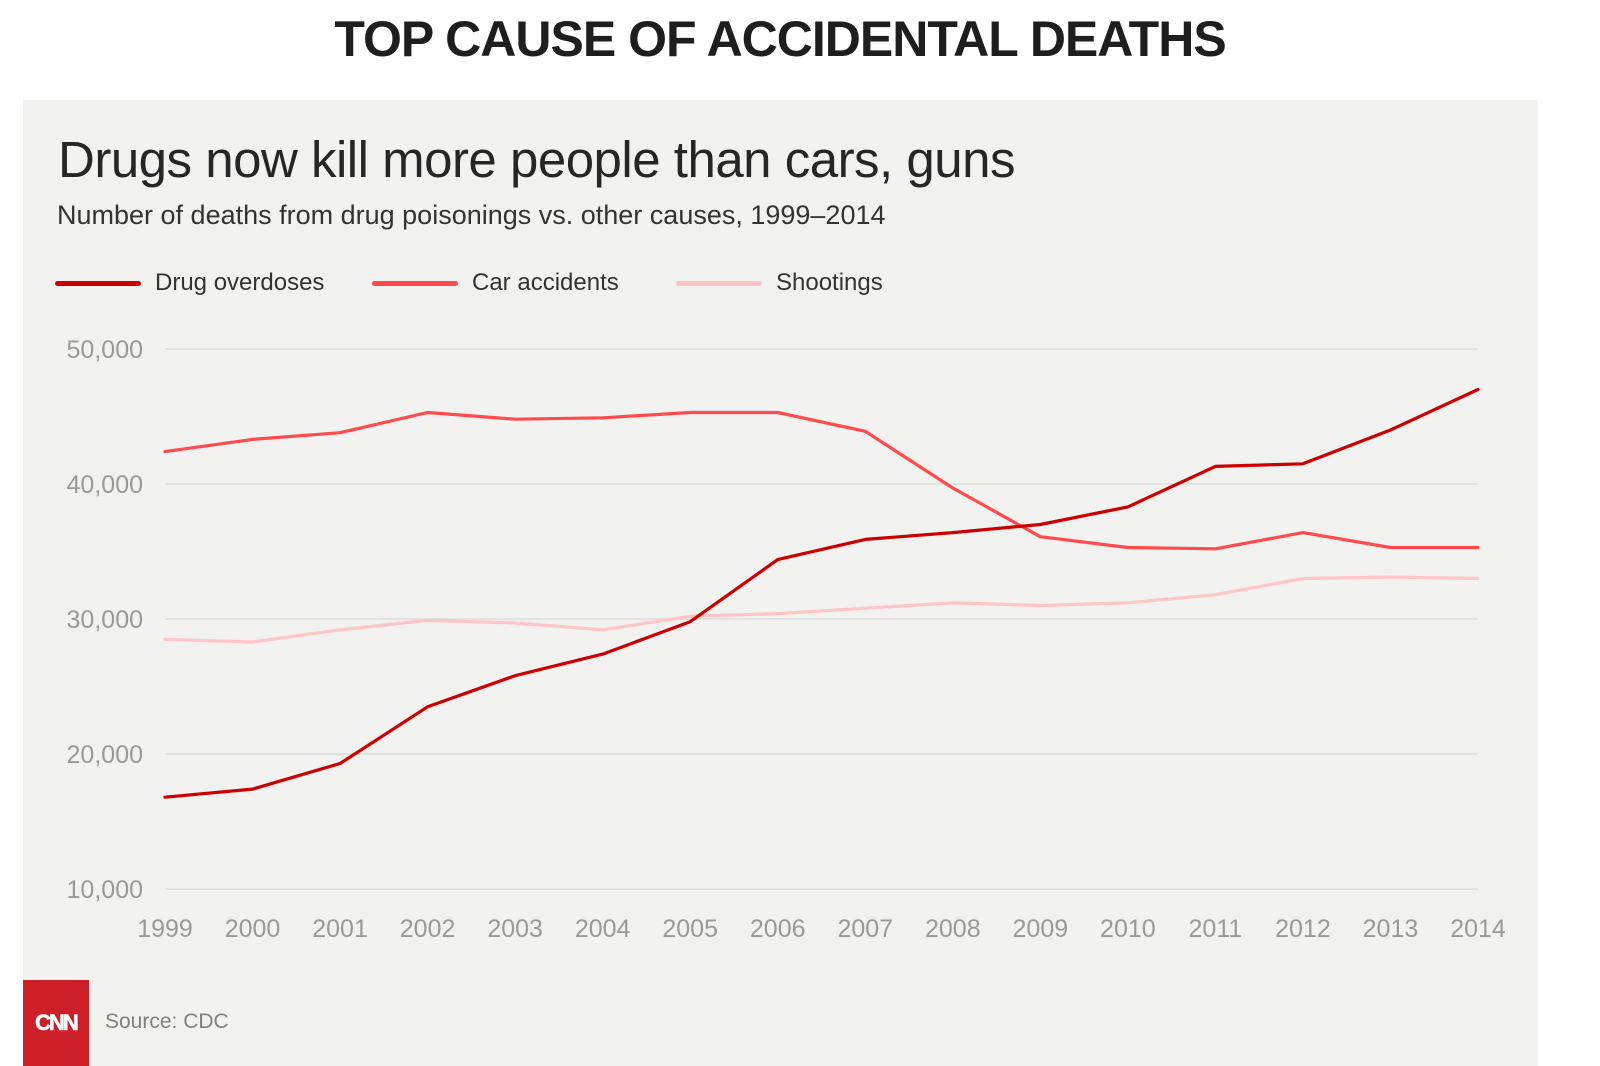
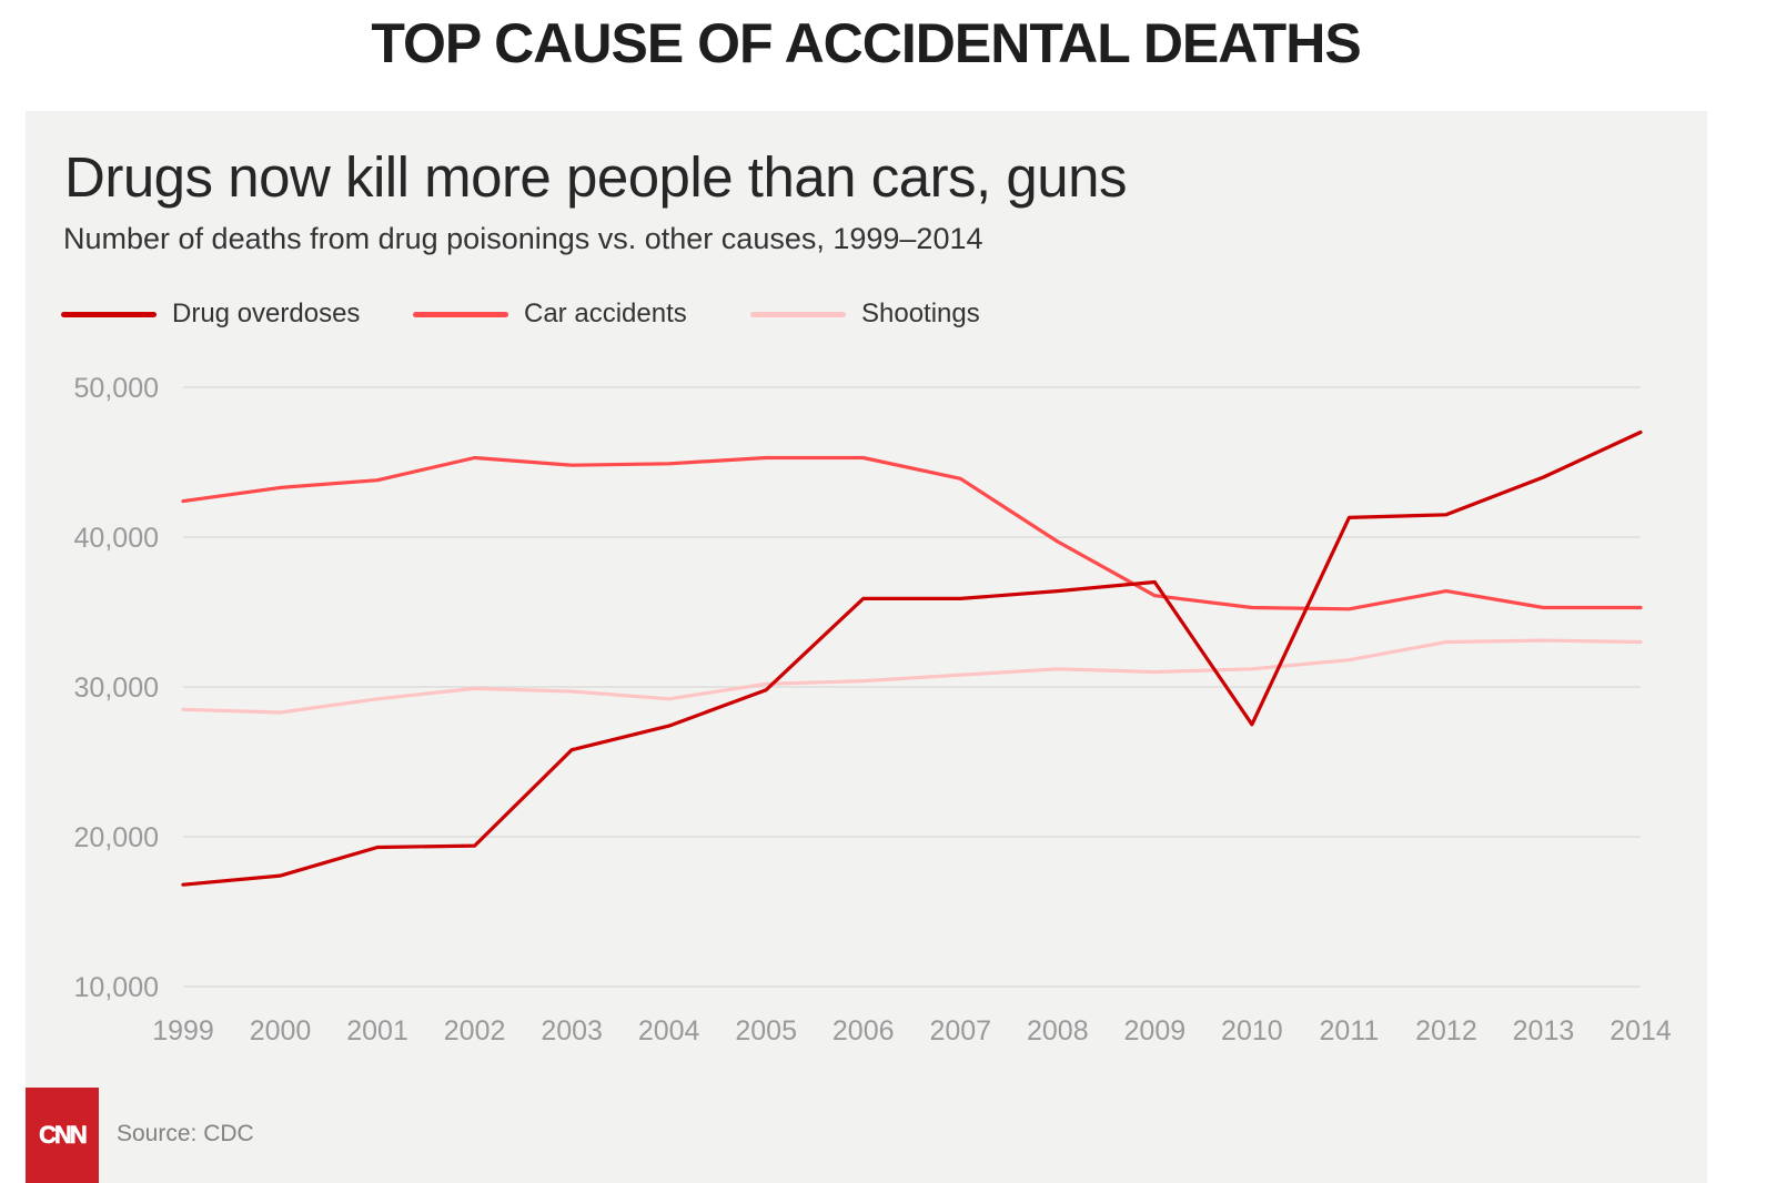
Drug overdoses/2002: 23500 -> 19400
Drug overdoses/2006: 34400 -> 35900
Drug overdoses/2010: 38300 -> 27500
